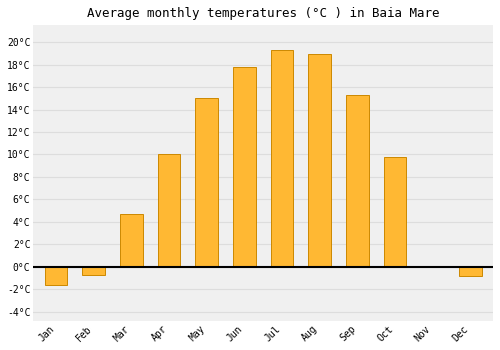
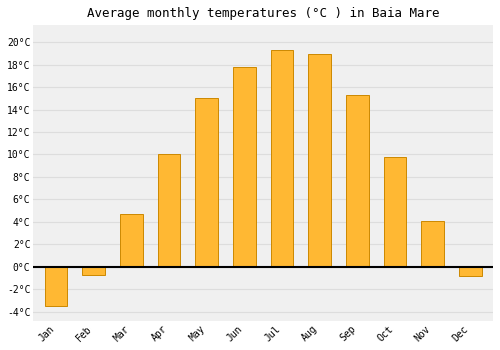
Jan: -1.6°C -> -3.5°C
Nov: 0.1°C -> 4.1°C
